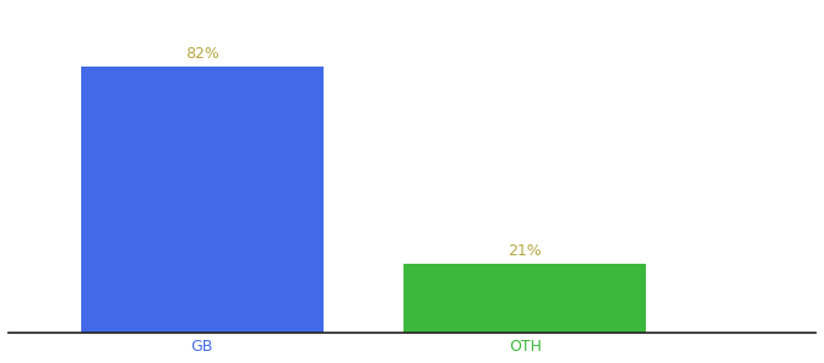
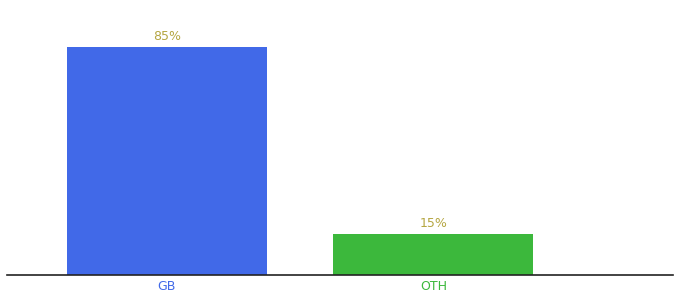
GB: 82% -> 85%
OTH: 21% -> 15%
